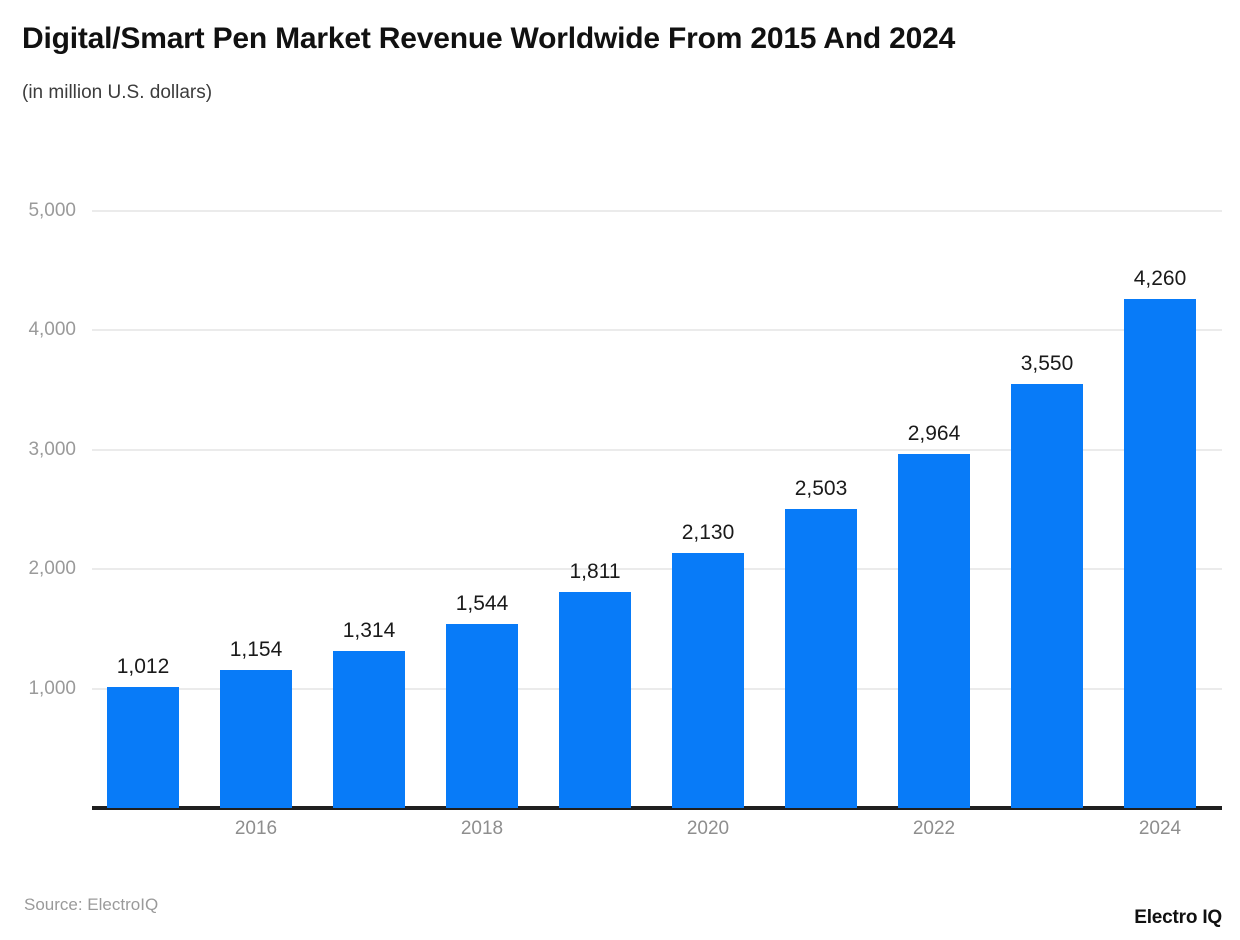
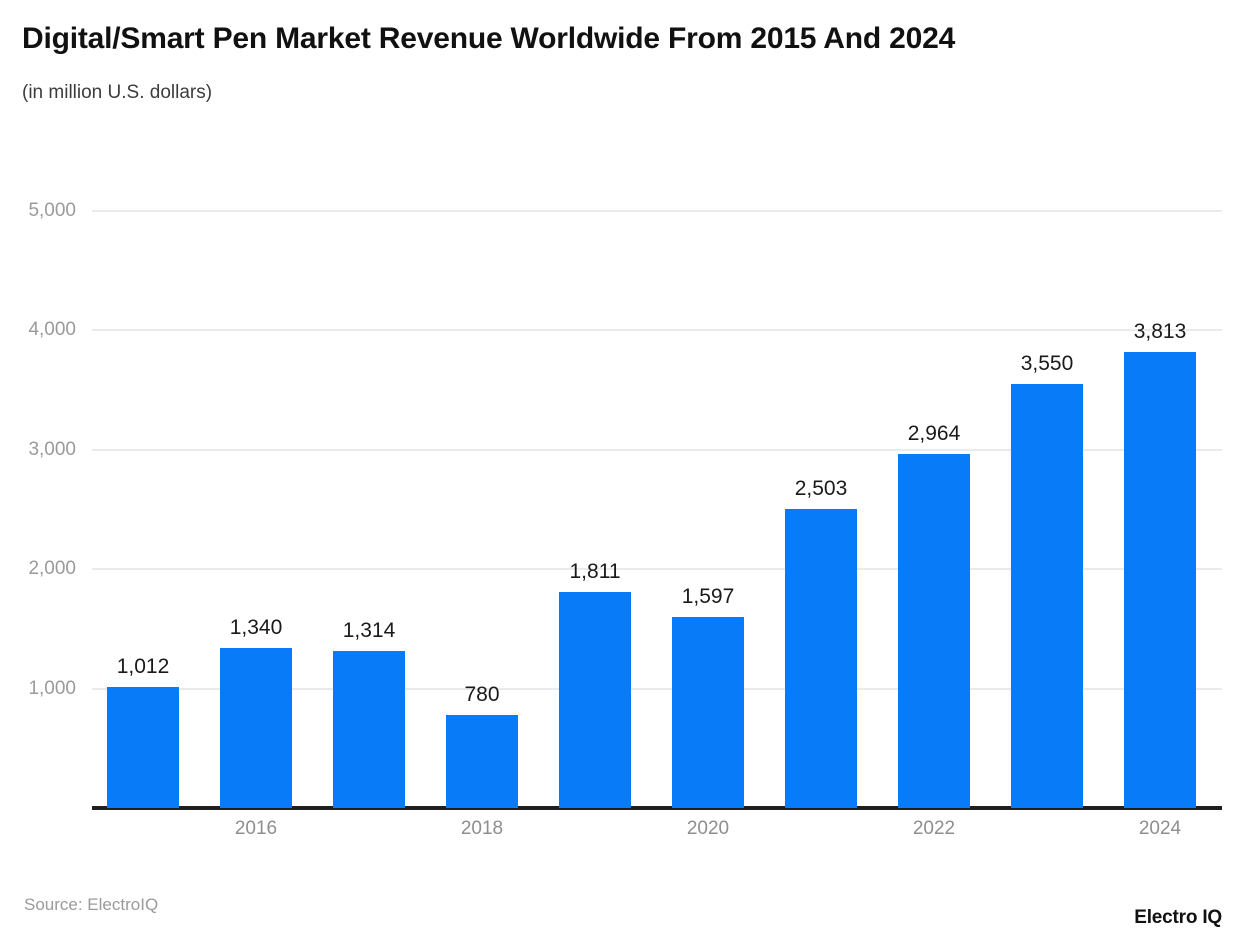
2016: 1,154 -> 1,340
2018: 1,544 -> 780
2020: 2,130 -> 1,597
2024: 4,260 -> 3,813
